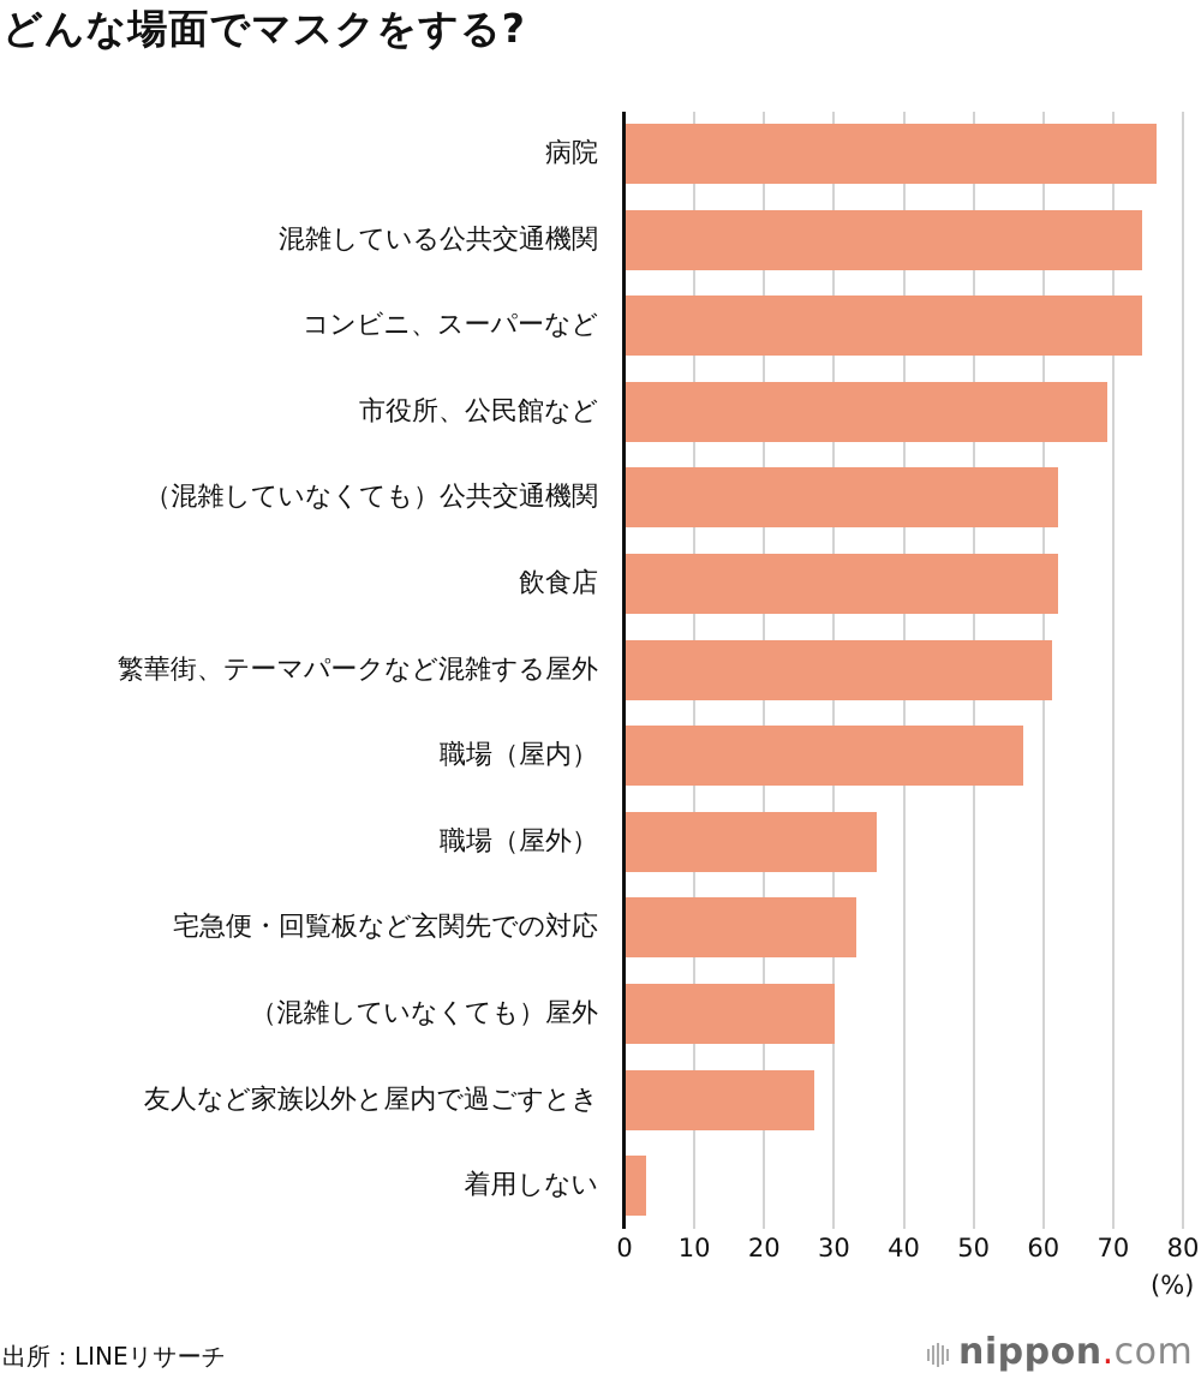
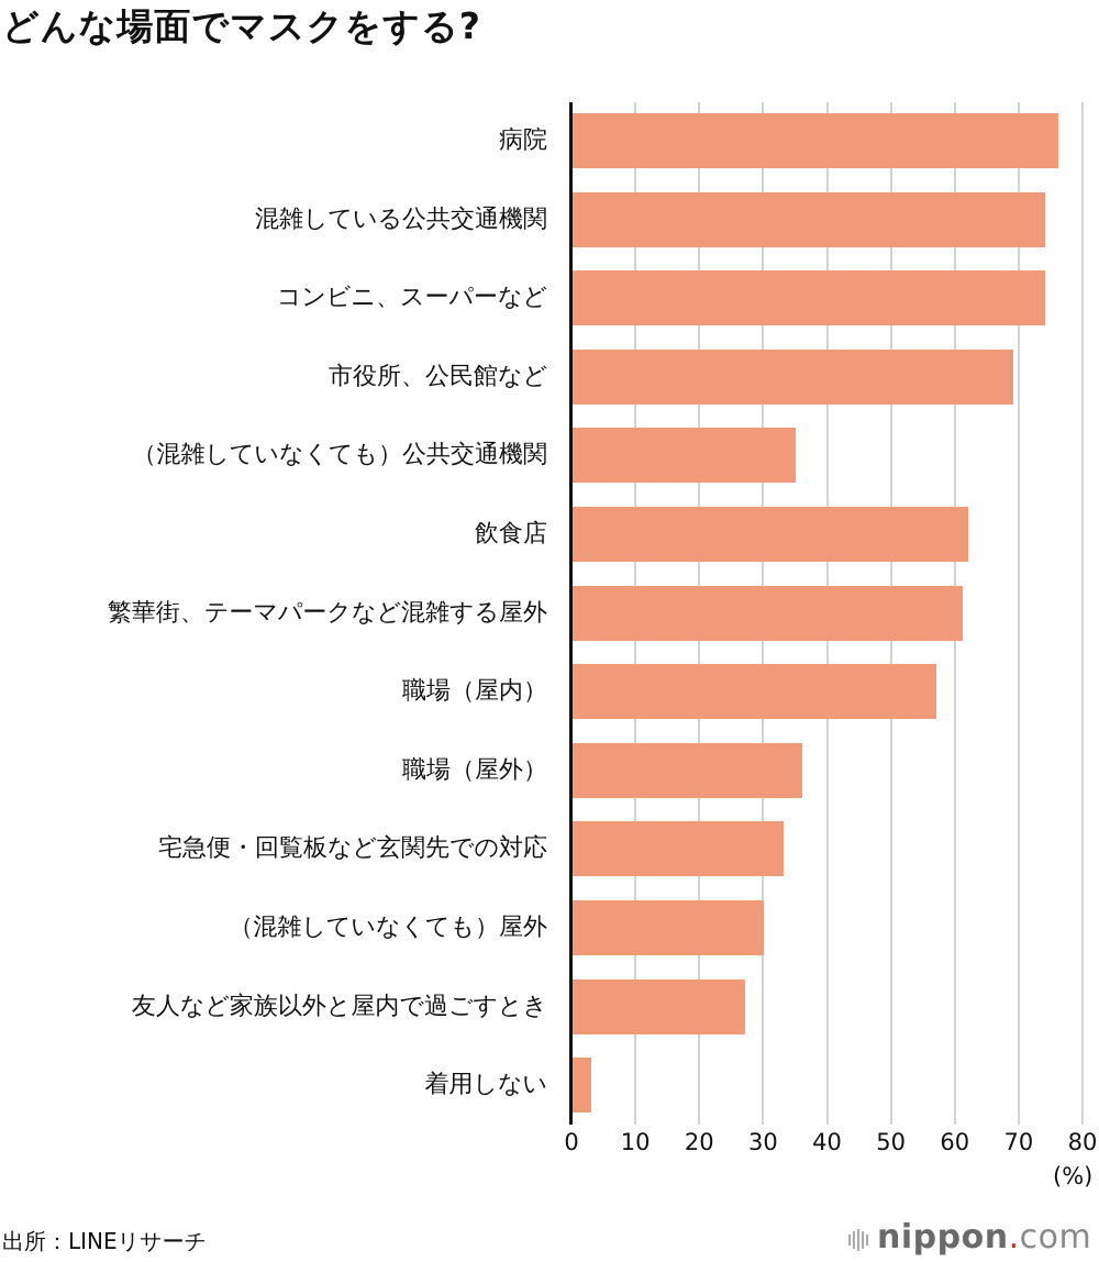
（混雑していなくても）公共交通機関: 62 -> 35
